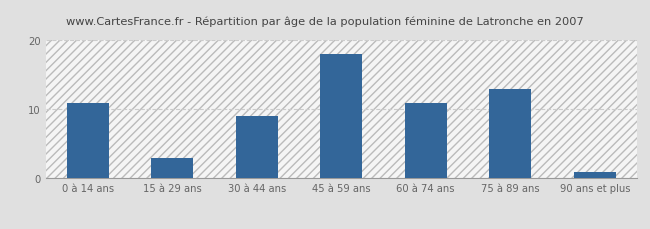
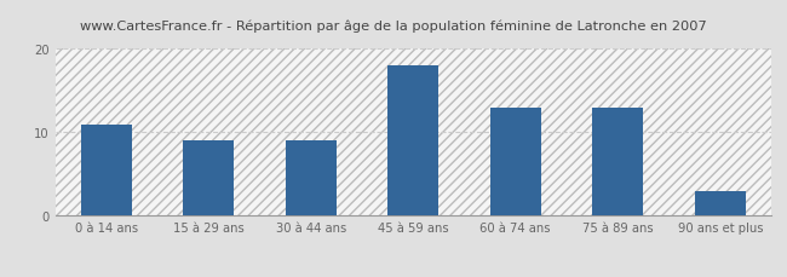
15 à 29 ans: 3 -> 9
60 à 74 ans: 11 -> 13
90 ans et plus: 1 -> 3
